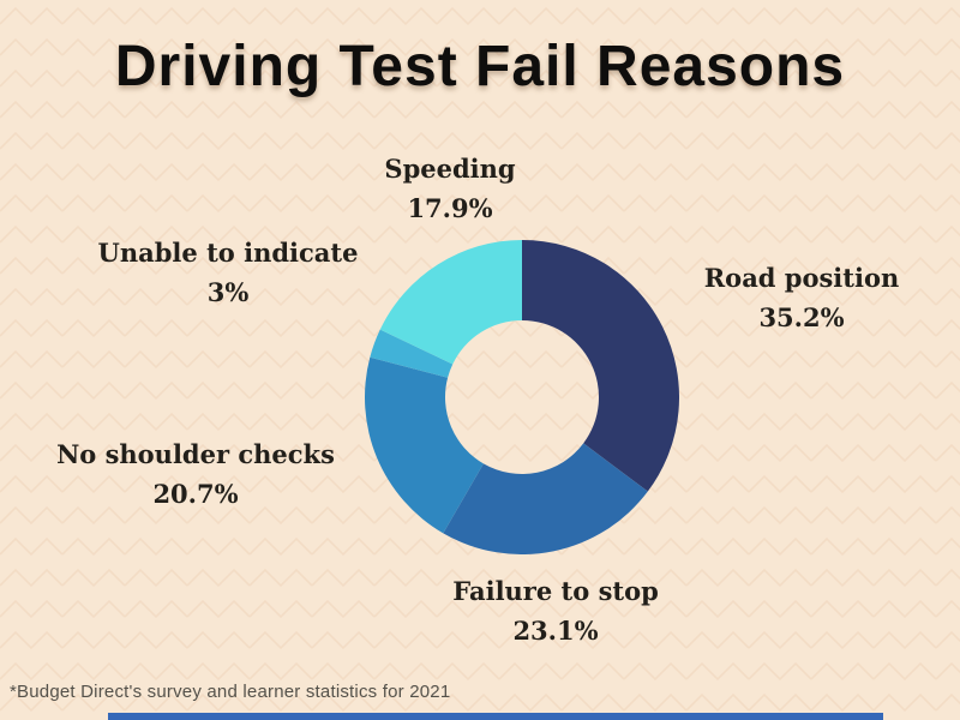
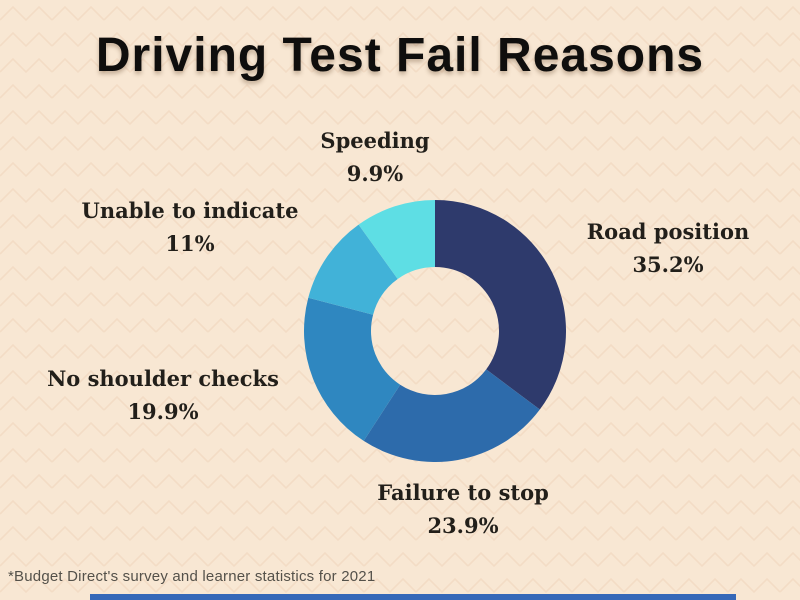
Failure to stop: 23.1% -> 23.9%
No shoulder checks: 20.7% -> 19.9%
Unable to indicate: 3% -> 11%
Speeding: 17.9% -> 9.9%
